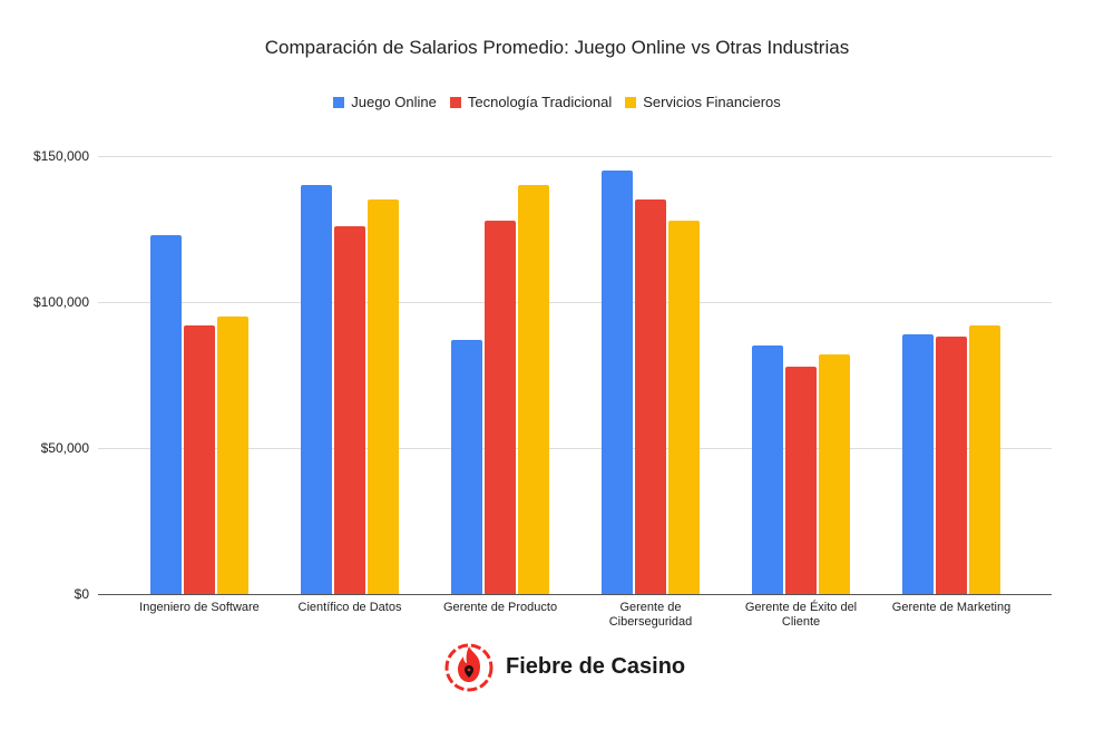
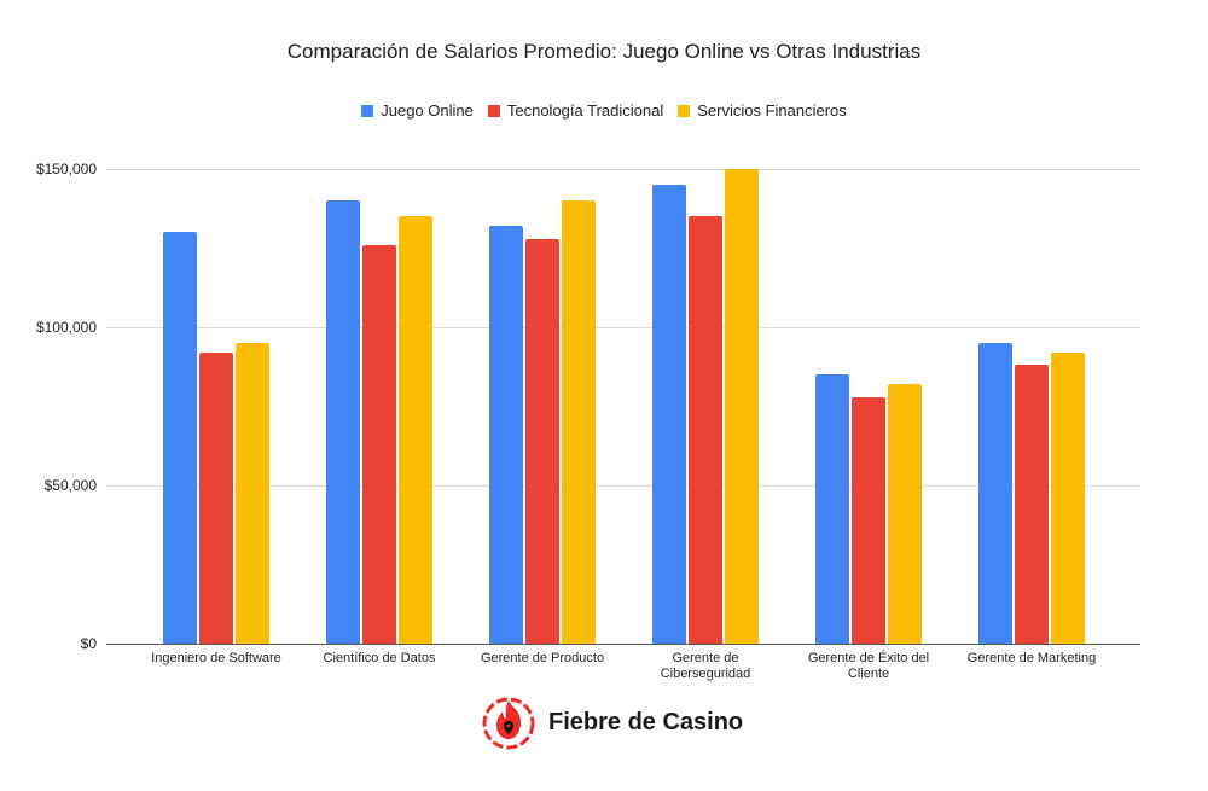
Juego Online/Ingeniero de Software: $123000 -> $130000
Juego Online/Gerente de Producto: $87000 -> $132000
Servicios Financieros/Gerente de Ciberseguridad: $128000 -> $150000
Juego Online/Gerente de Marketing: $89000 -> $95000
